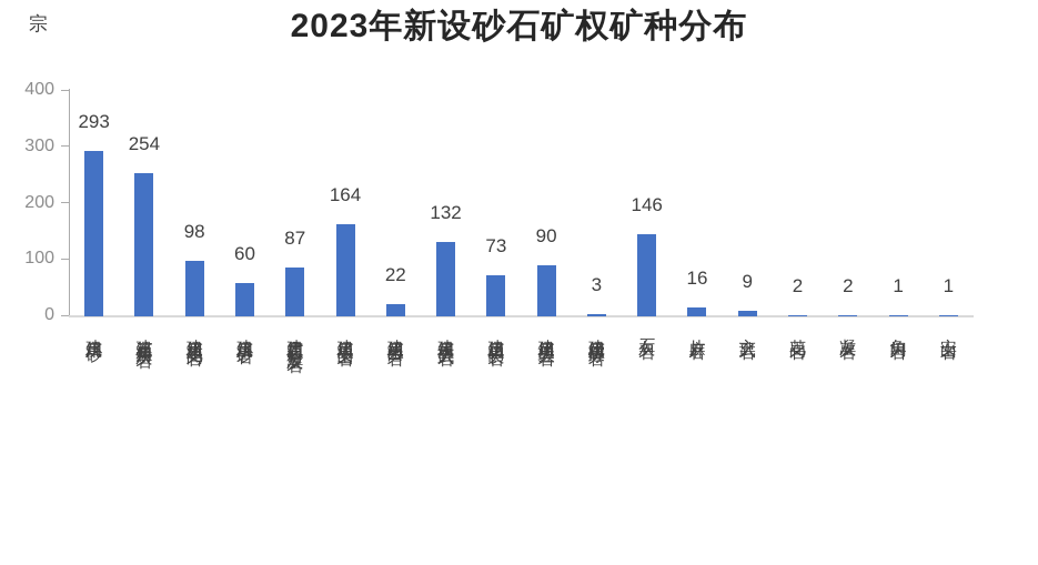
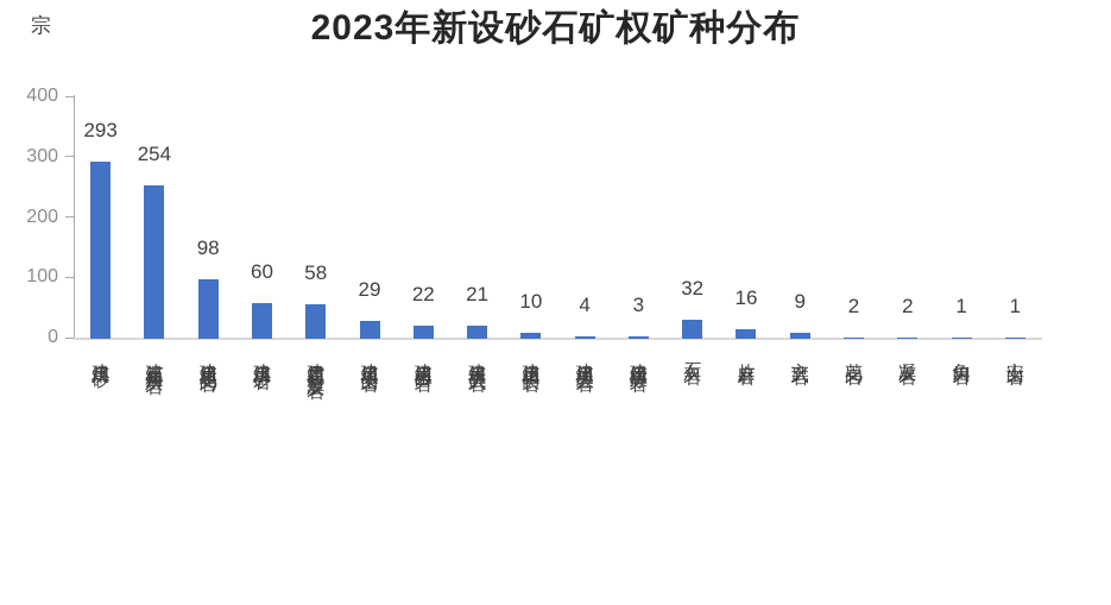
建筑用石料（凝灰岩）: 87 -> 58
建筑用安山岩: 164 -> 29
建筑用玄武岩: 132 -> 21
建筑用闪长岩: 73 -> 10
建筑用大理岩: 90 -> 4
石灰岩: 146 -> 32
